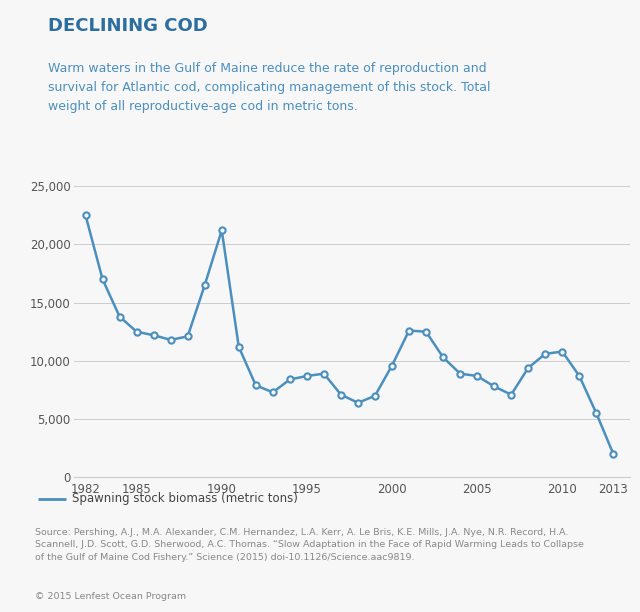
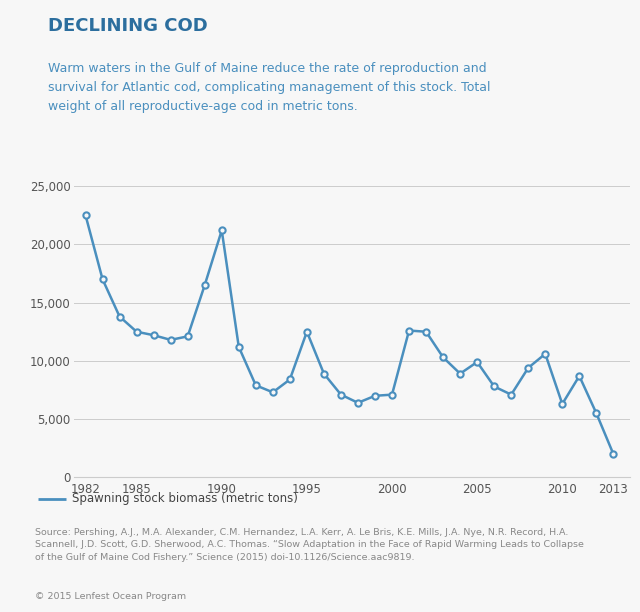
1995: 8,700 -> 12,500
2000: 9,600 -> 7,100
2005: 8,700 -> 9,900
2010: 10,800 -> 6,300
